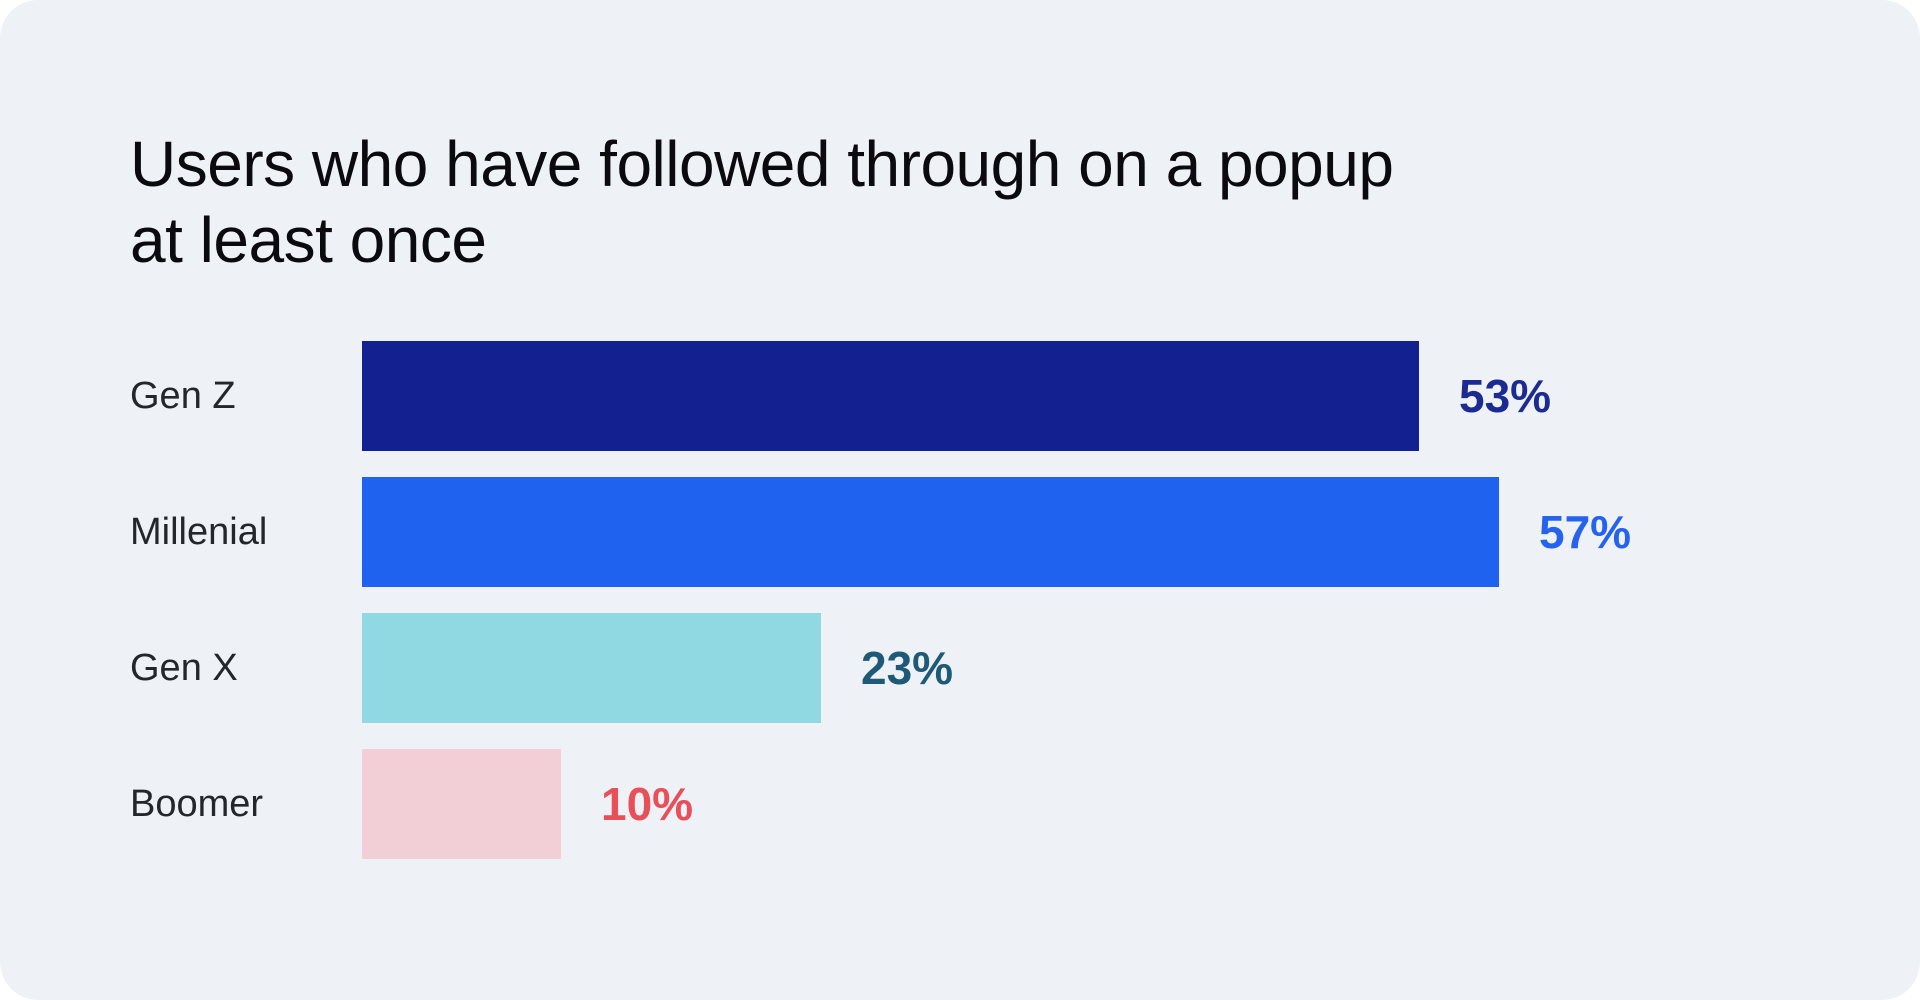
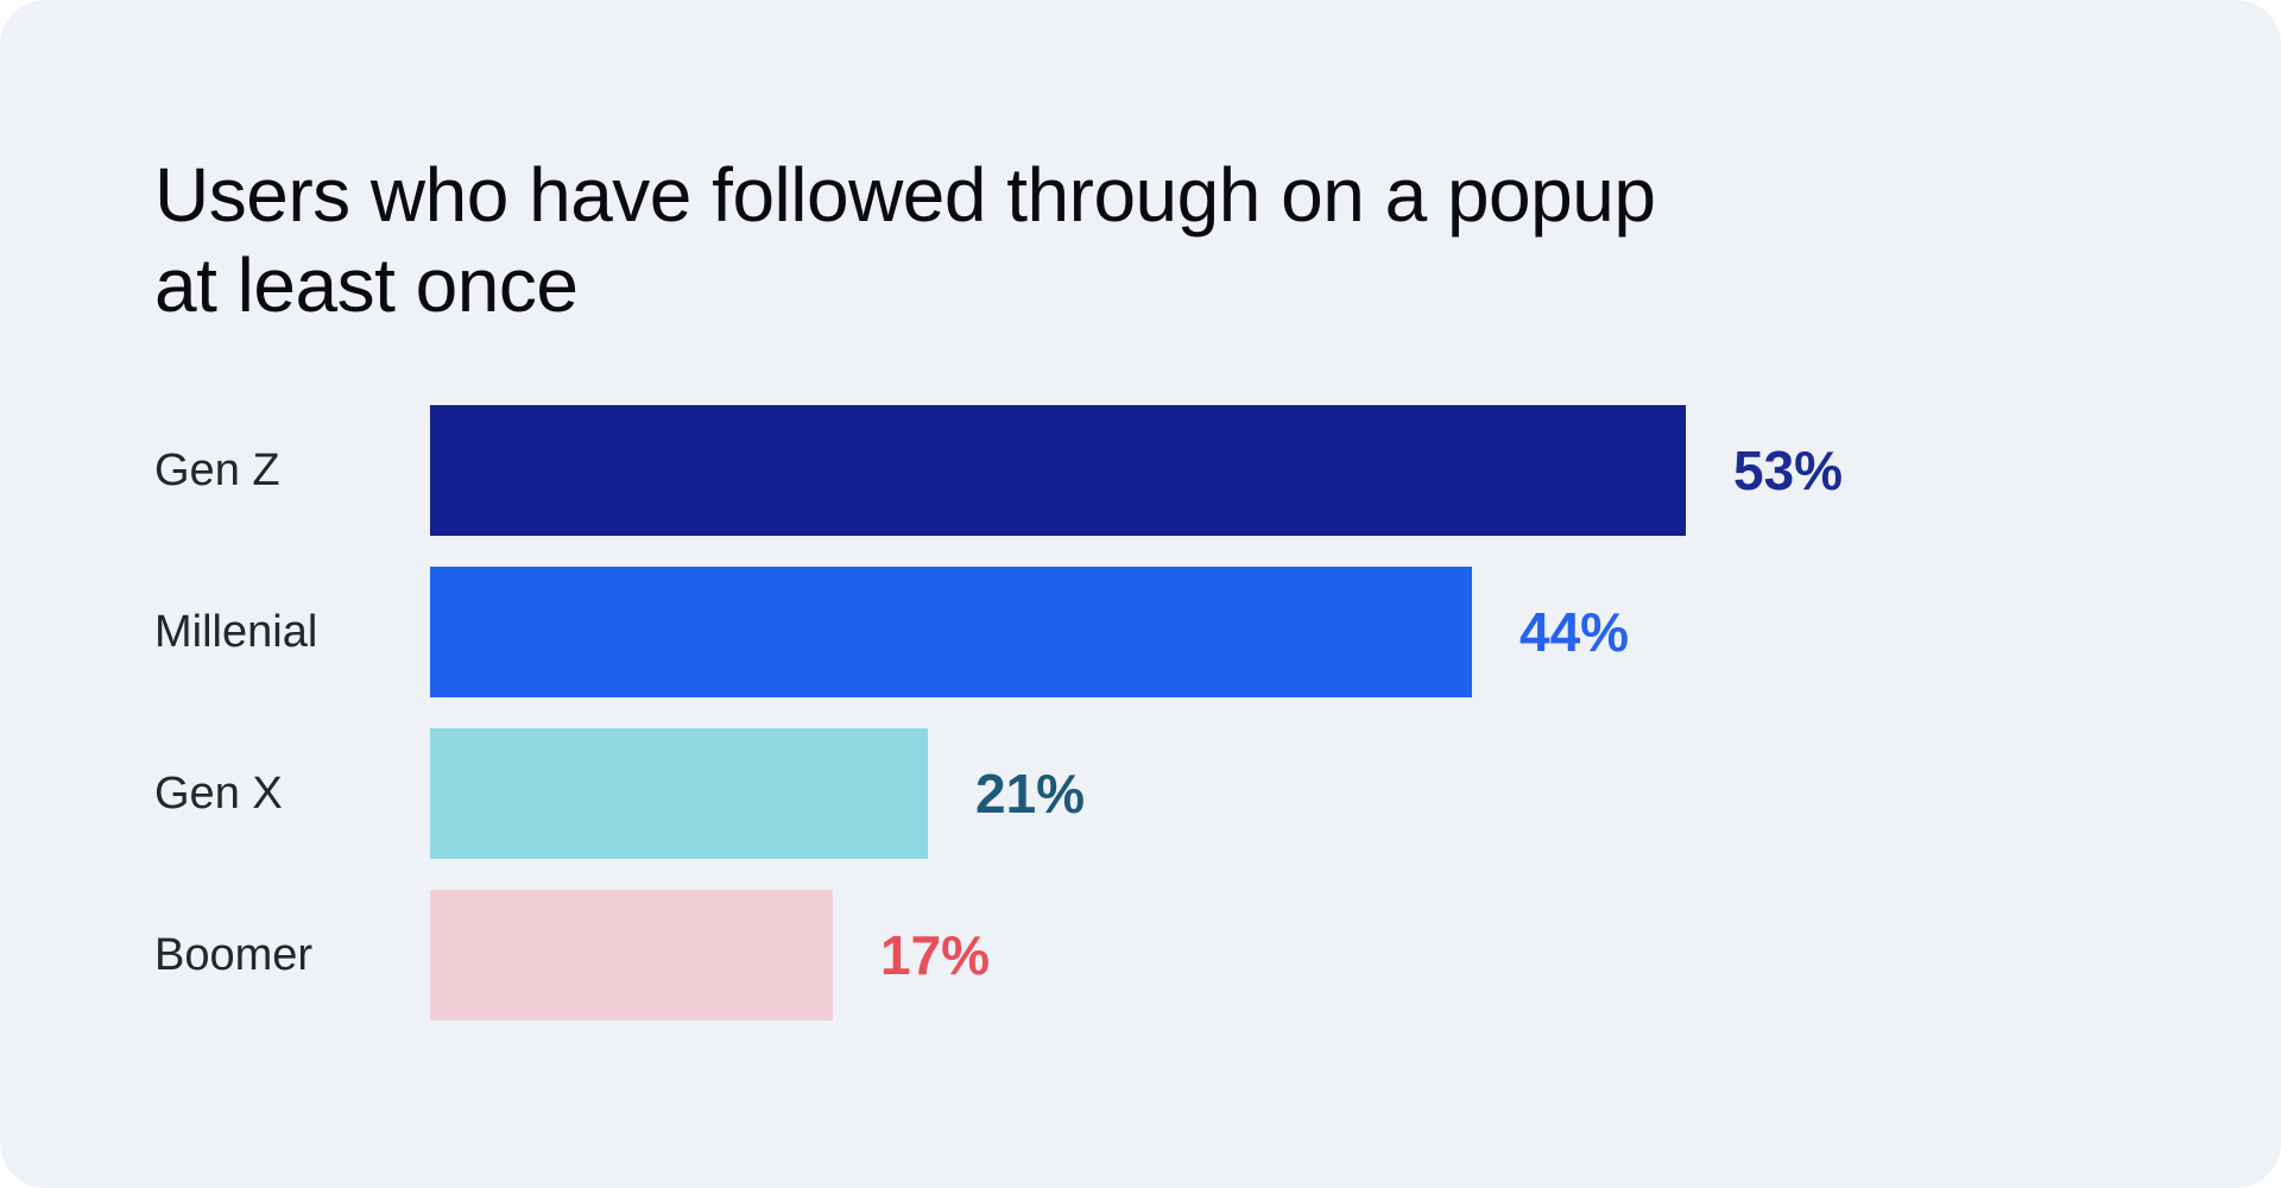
Millenial: 57% -> 44%
Gen X: 23% -> 21%
Boomer: 10% -> 17%
